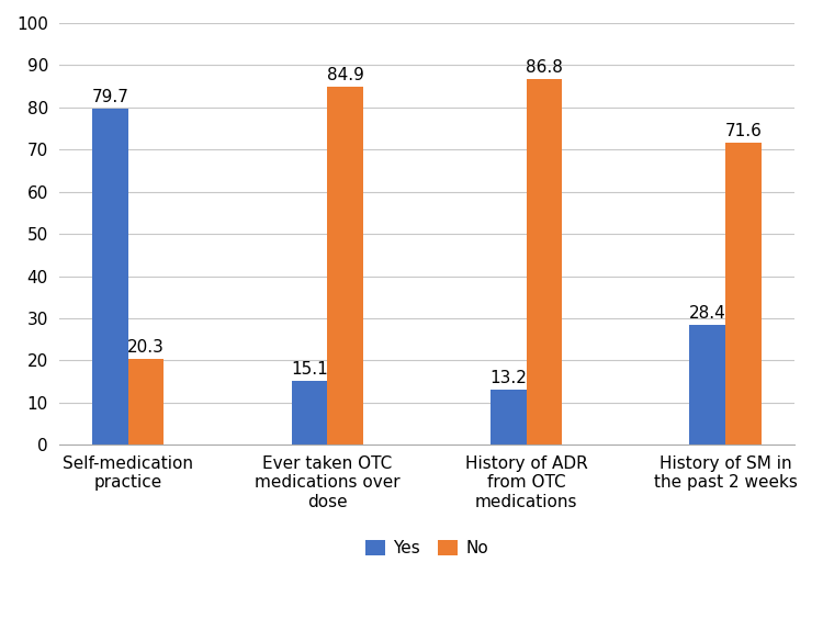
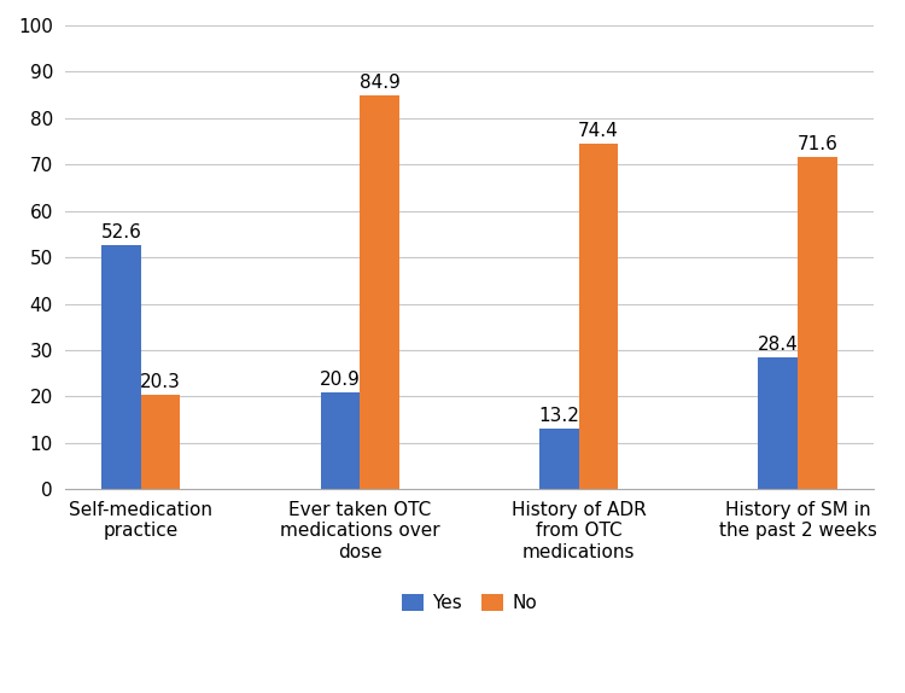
Yes/Self-medication practice: 79.7 -> 52.6
Yes/Ever taken OTC medications over dose: 15.1 -> 20.9
No/History of ADR from OTC medications: 86.8 -> 74.4
